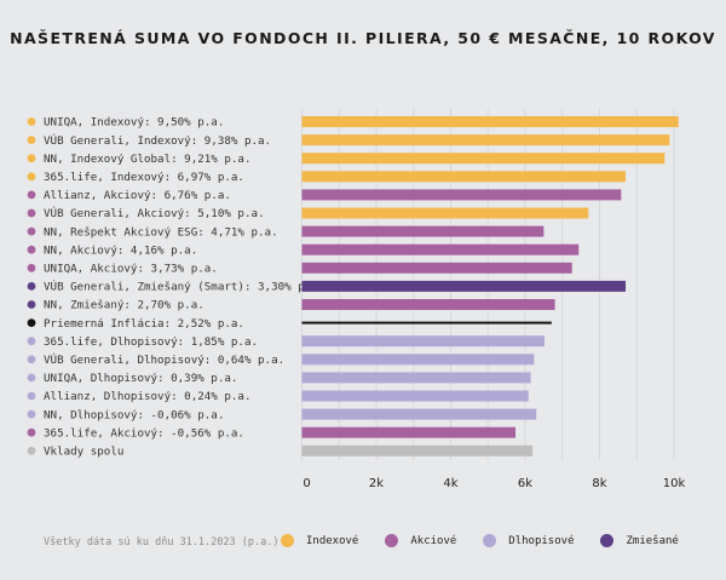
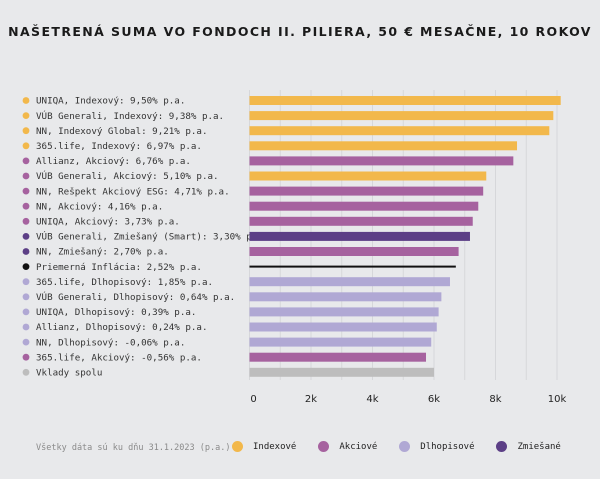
NN, Rešpekt Akciový ESG: 4,71% p.a.: 6.5k -> 7.6k
VÚB Generali, Zmiešaný (Smart): 3,30% p.a.: 8.7k -> 7.2k
NN, Dlhopisový: -0,06% p.a.: 6.3k -> 5.9k
Vklady spolu: 6.2k -> 6.0k
